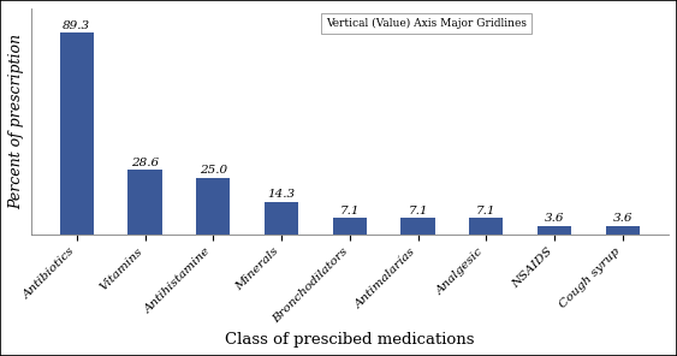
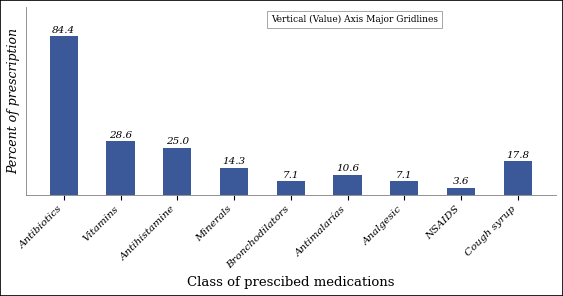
Antibiotics: 89.3 -> 84.4
Antimalarías: 7.1 -> 10.6
Cough syrup: 3.6 -> 17.8
